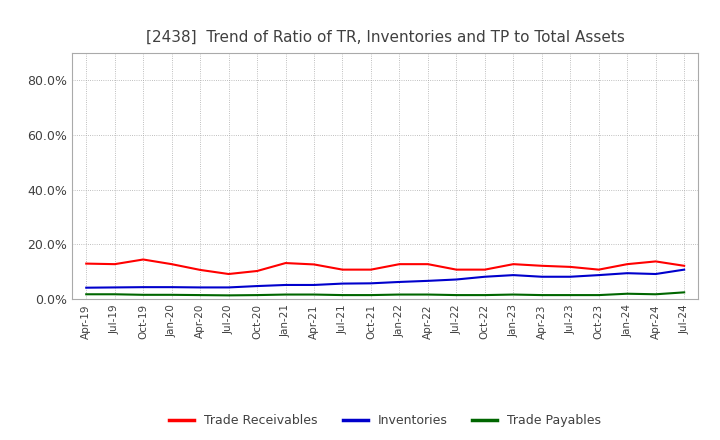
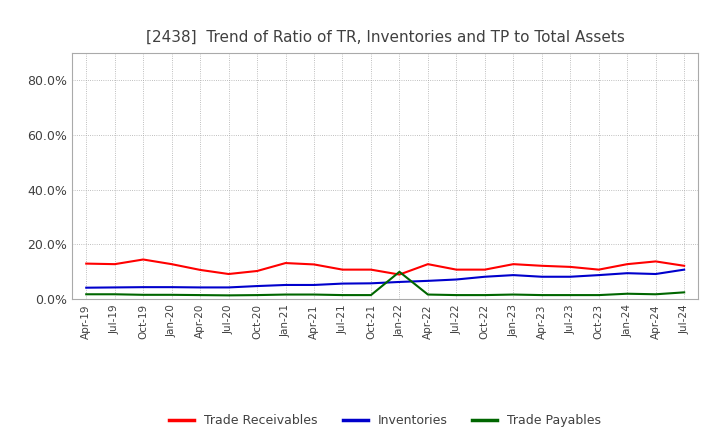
Trade Receivables/Jan-22: 12.8% -> 9.0%
Trade Payables/Jan-22: 1.7% -> 10.0%
